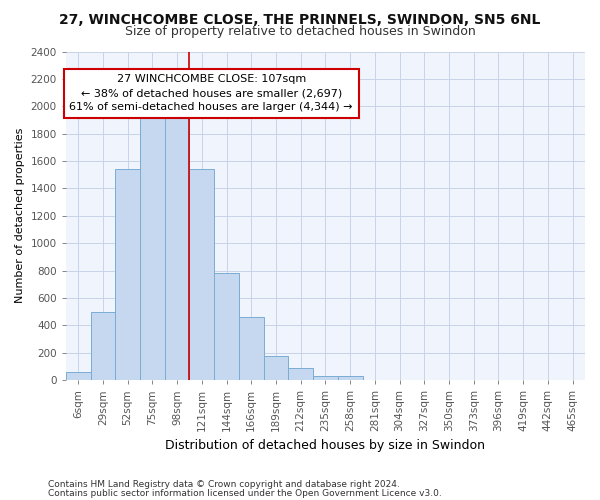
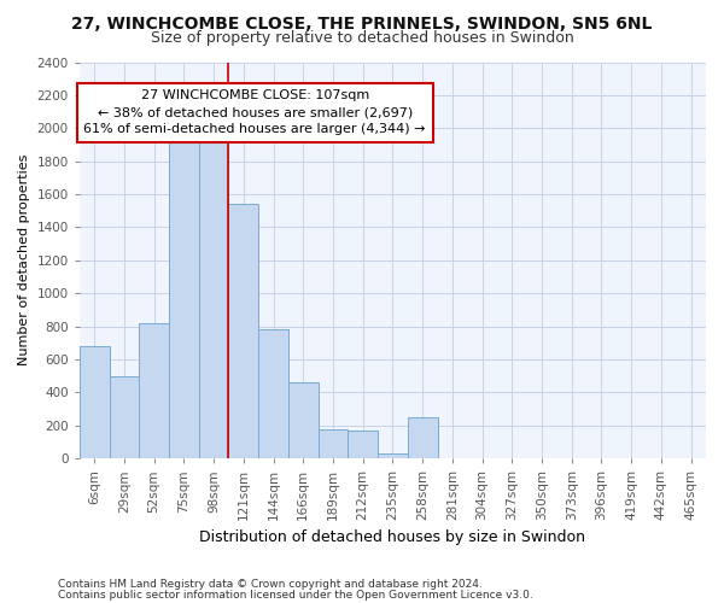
6sqm: 60 -> 680
52sqm: 1540 -> 820
212sqm: 90 -> 170
258sqm: 30 -> 250
